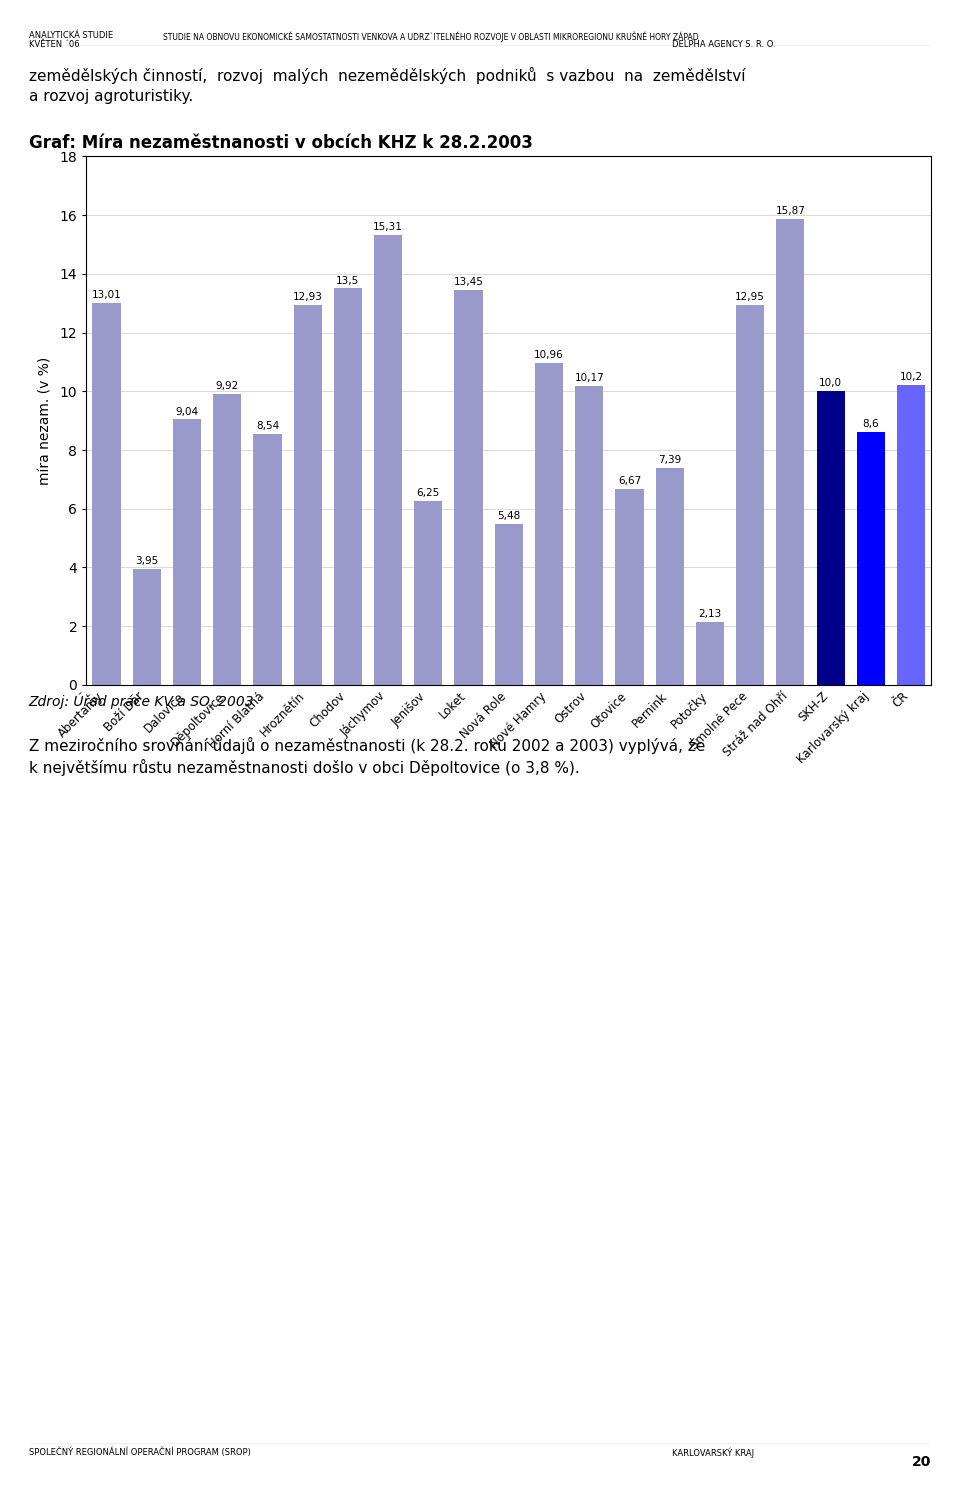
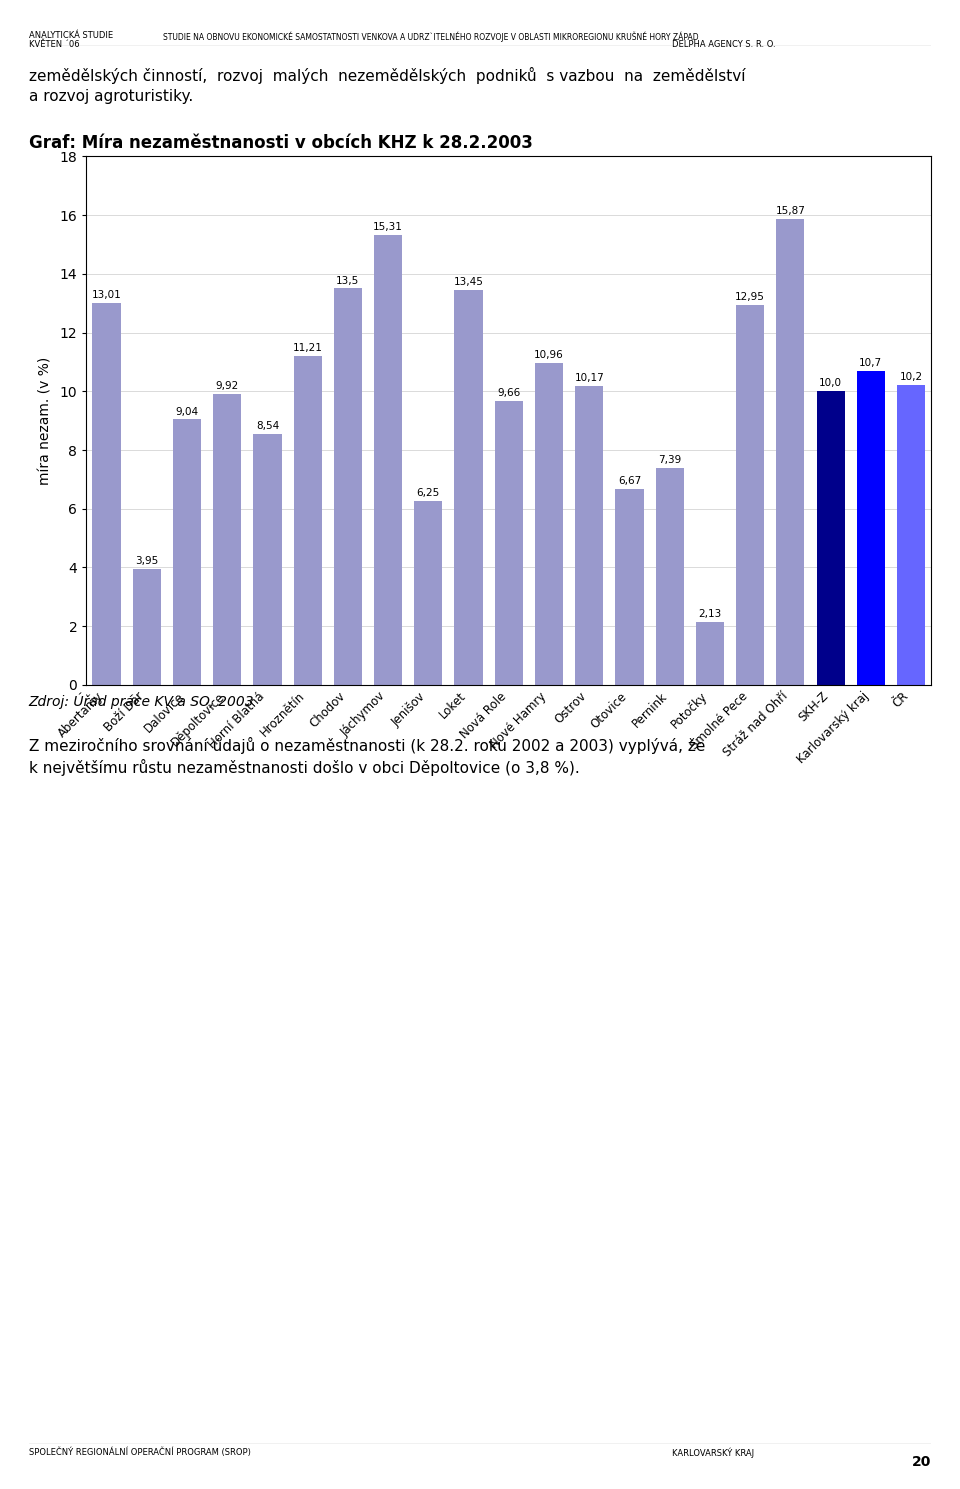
Hroznětín: 12,93 -> 11,21
Nová Role: 5,48 -> 9,66
Karlovarský kraj: 8,6 -> 10,7
